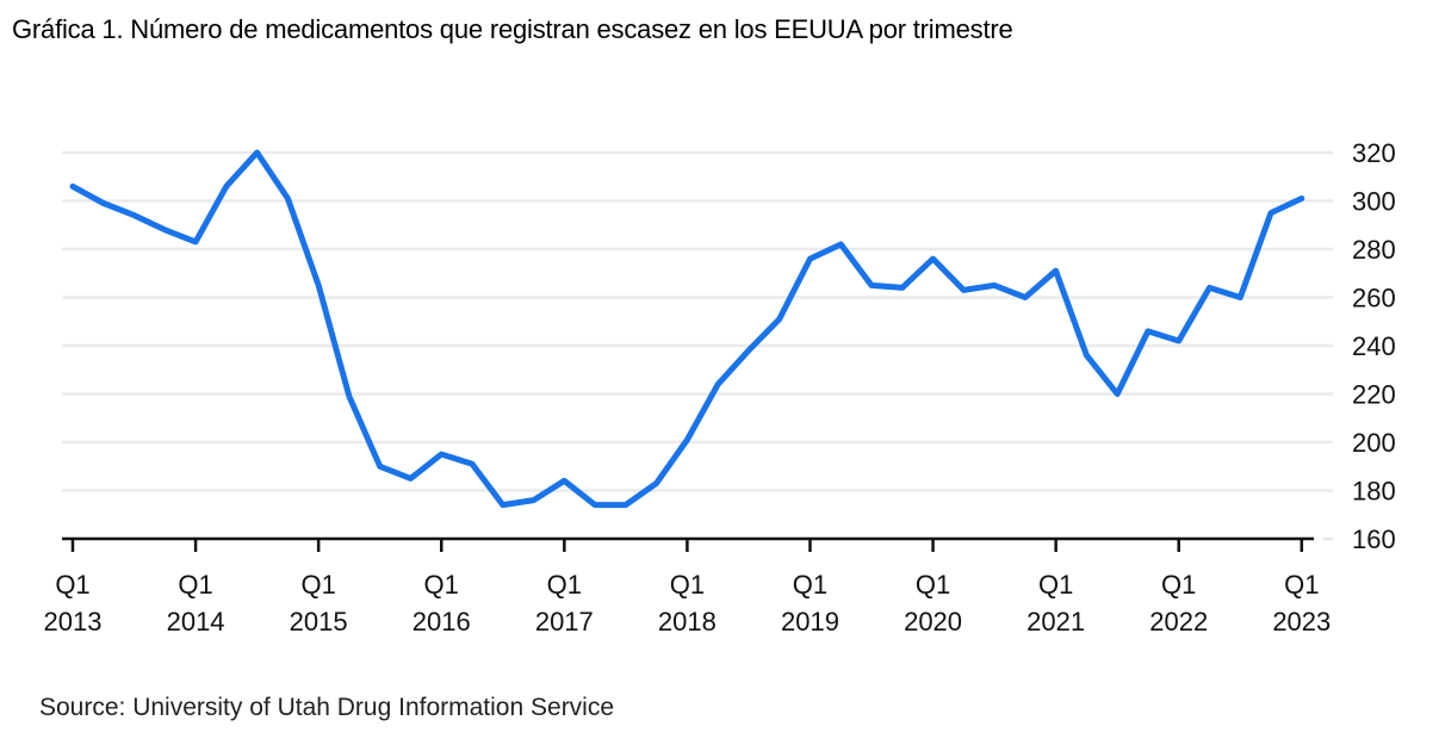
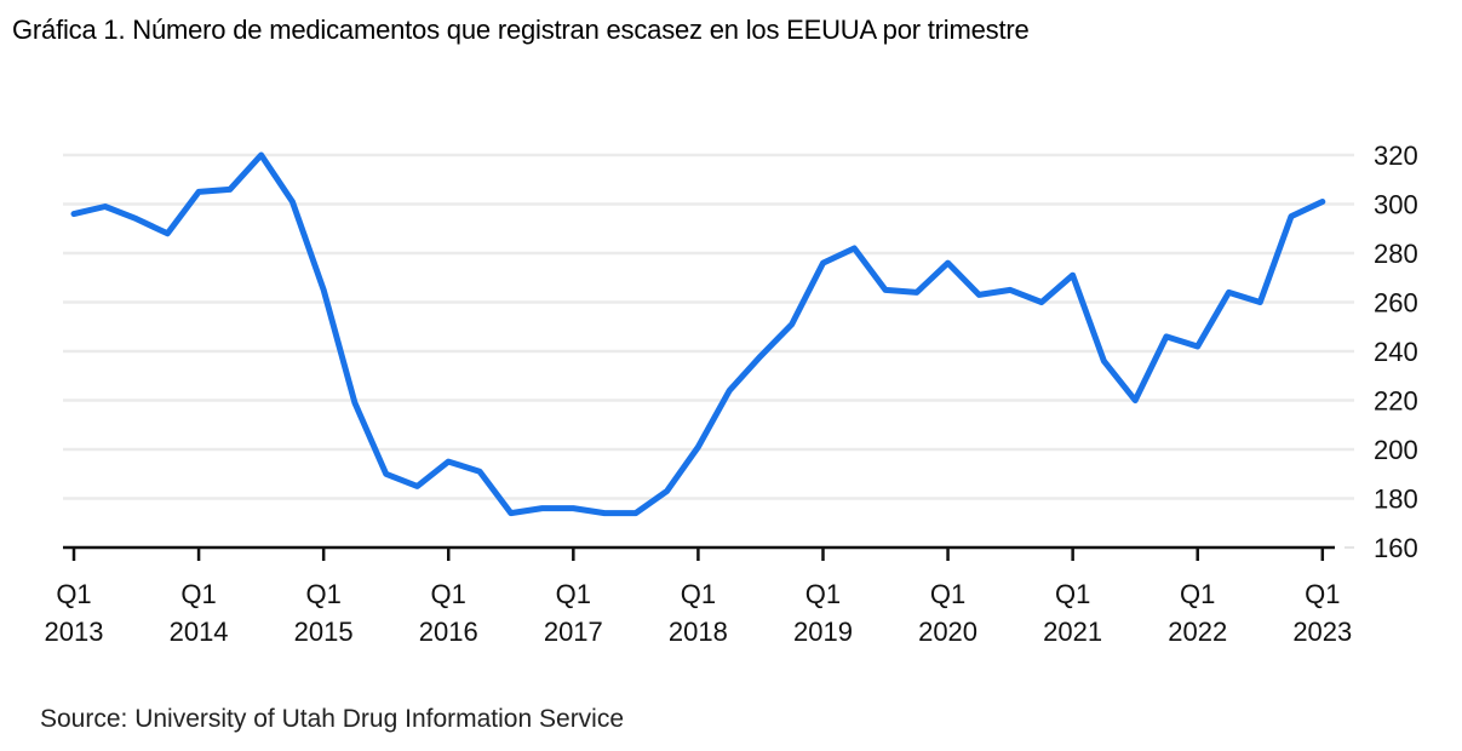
Q1 2013: 306 -> 296
Q1 2014: 283 -> 305
Q1 2017: 184 -> 176
